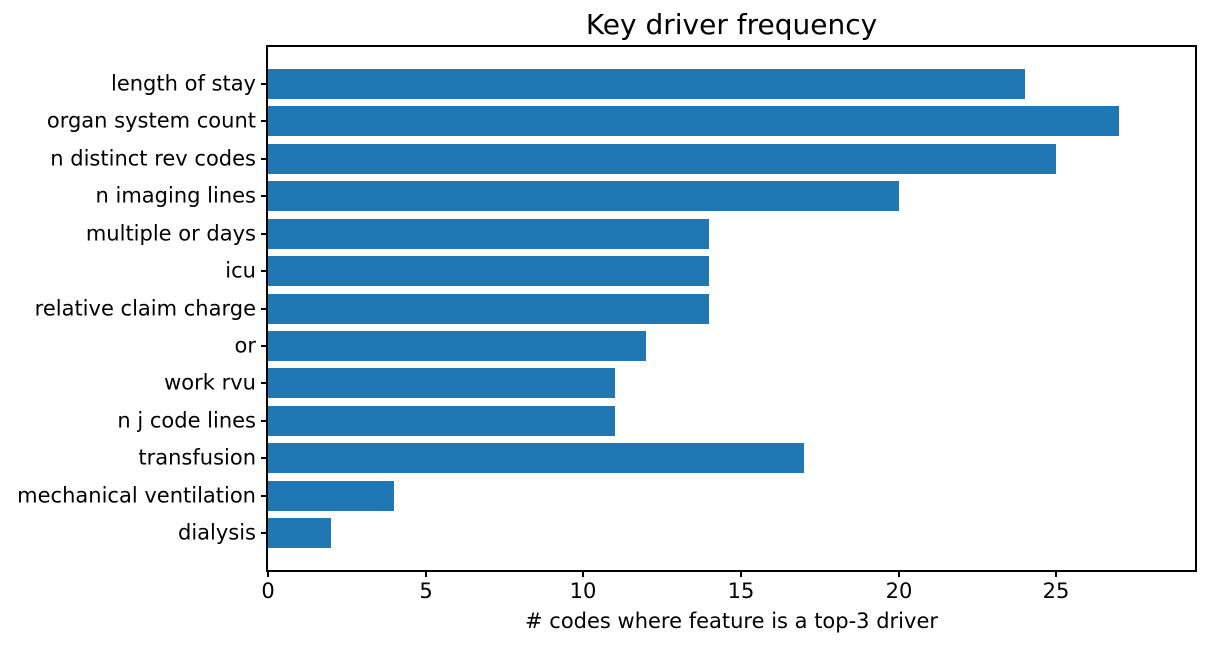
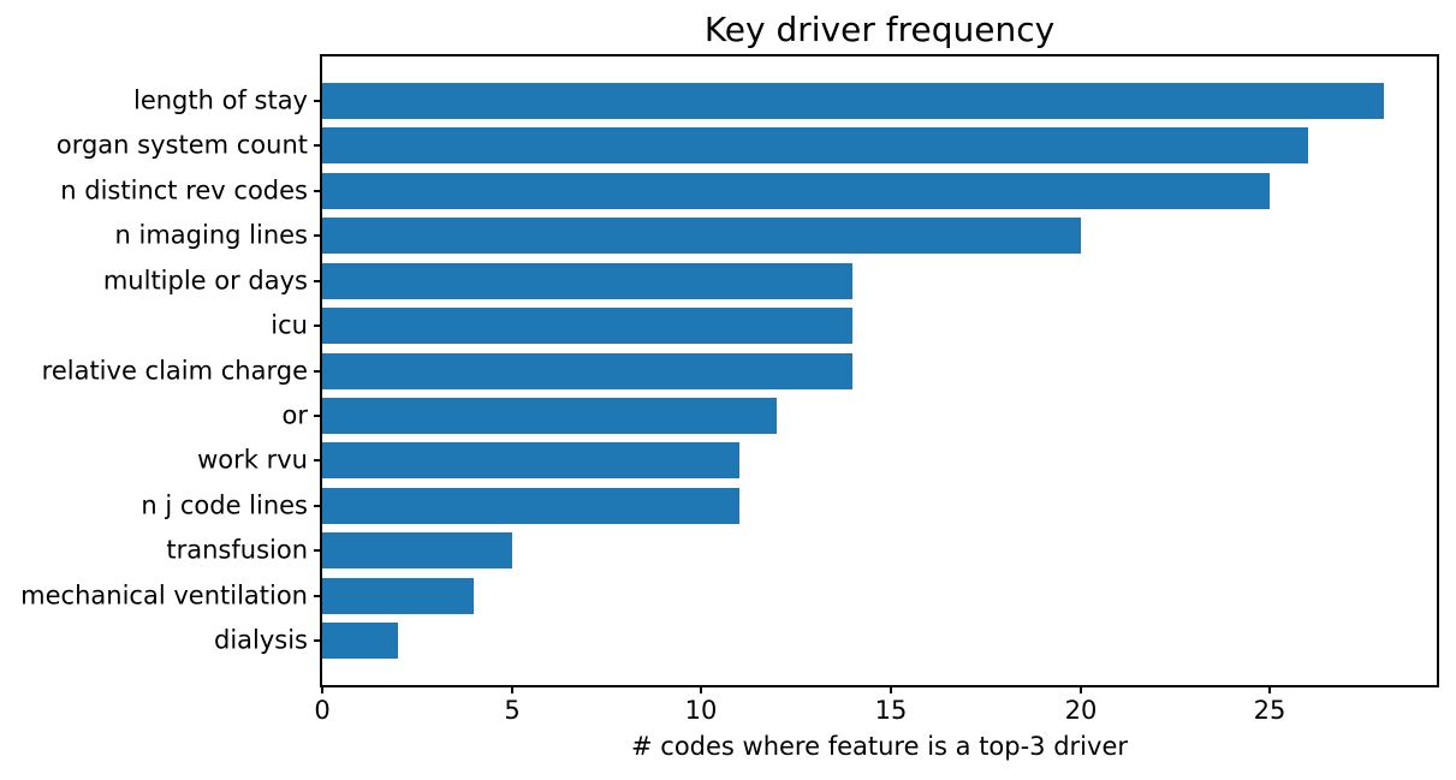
length of stay: 24 -> 28
organ system count: 27 -> 26
transfusion: 17 -> 5
